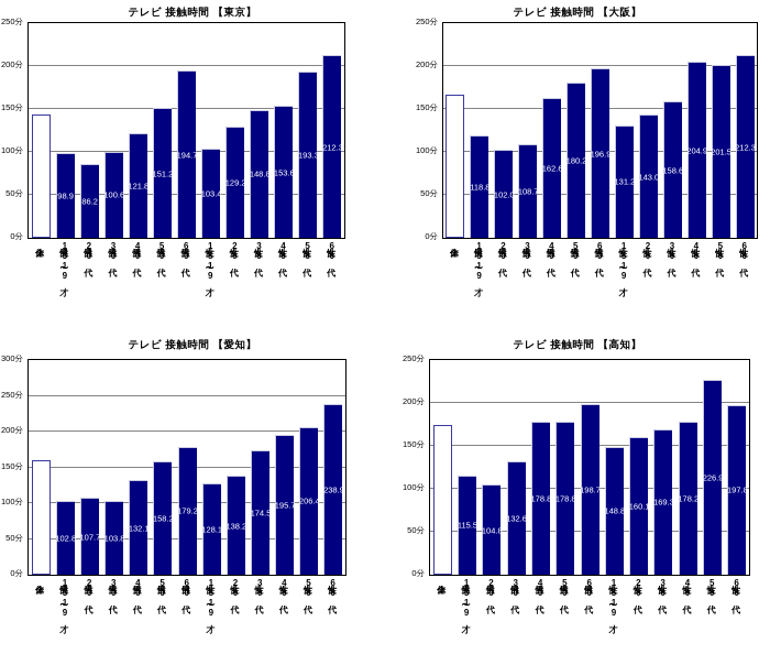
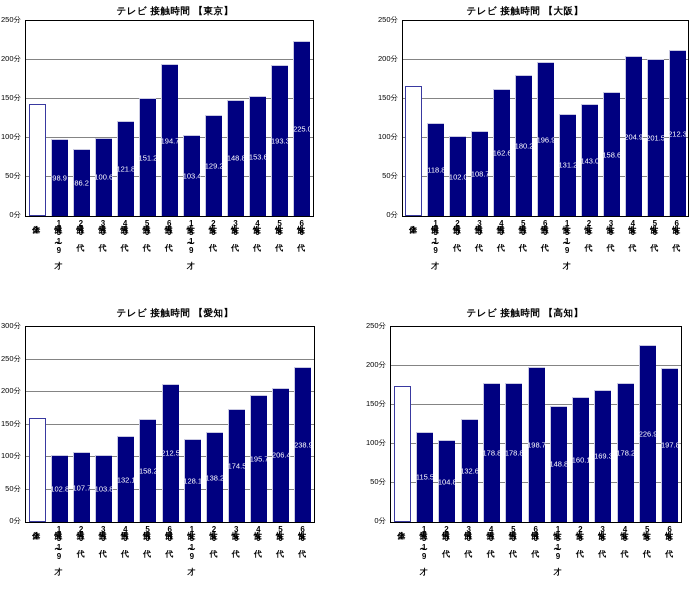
テレビ 接触時間 【東京】/女性60代: 212.3 -> 225.0
テレビ 接触時間 【愛知】/男性60代: 179.2 -> 212.5
